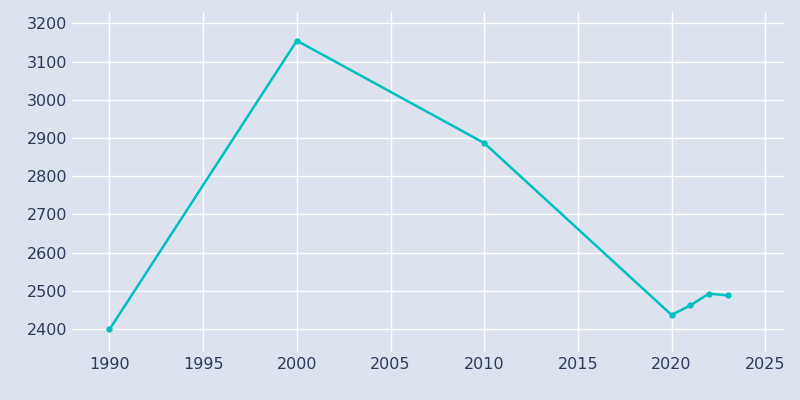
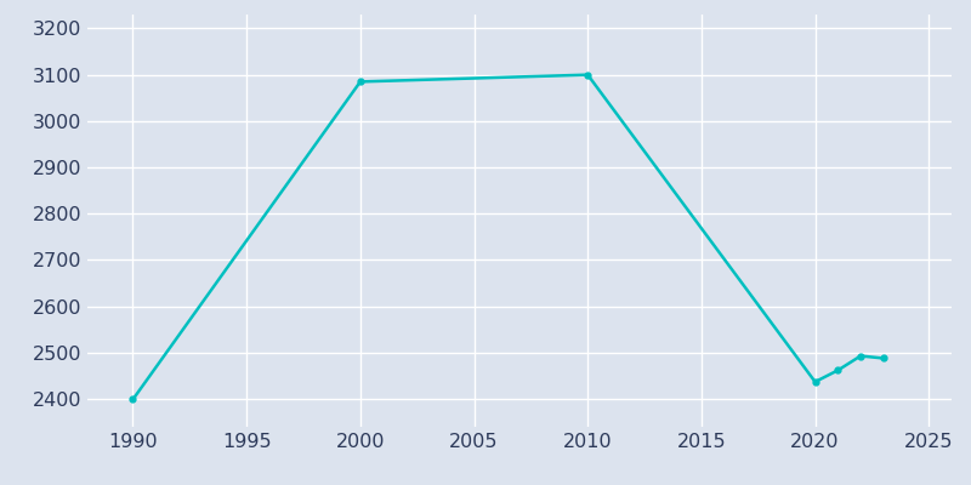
2000: 3155 -> 3085
2010: 2887 -> 3100
